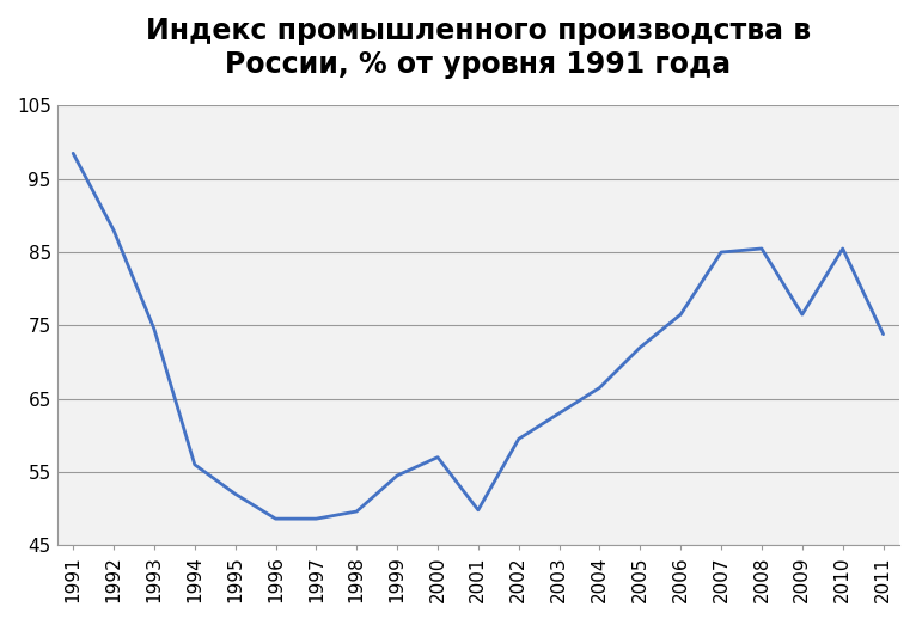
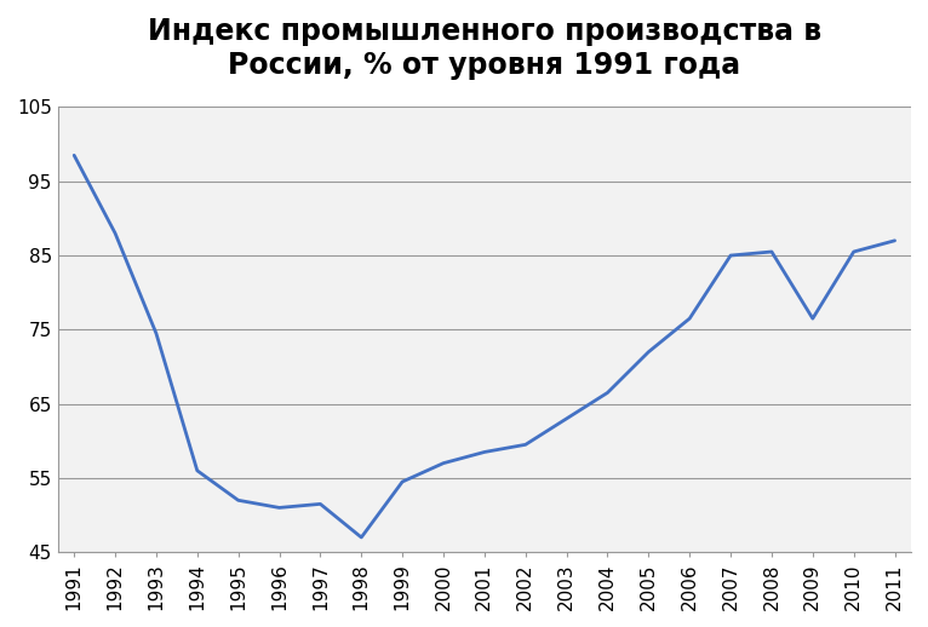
1996: 48.6 -> 51.0
1997: 48.6 -> 51.5
1998: 49.6 -> 47.0
2001: 49.8 -> 58.5
2011: 73.8 -> 87.0
